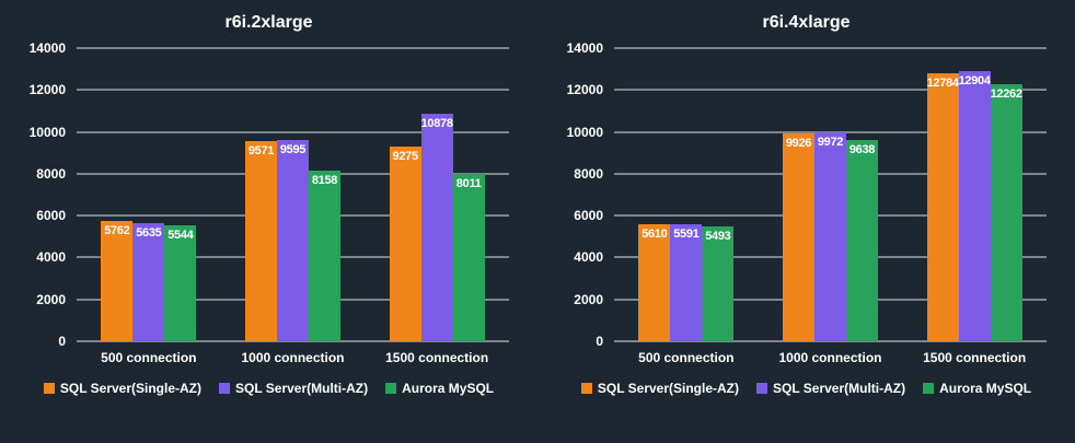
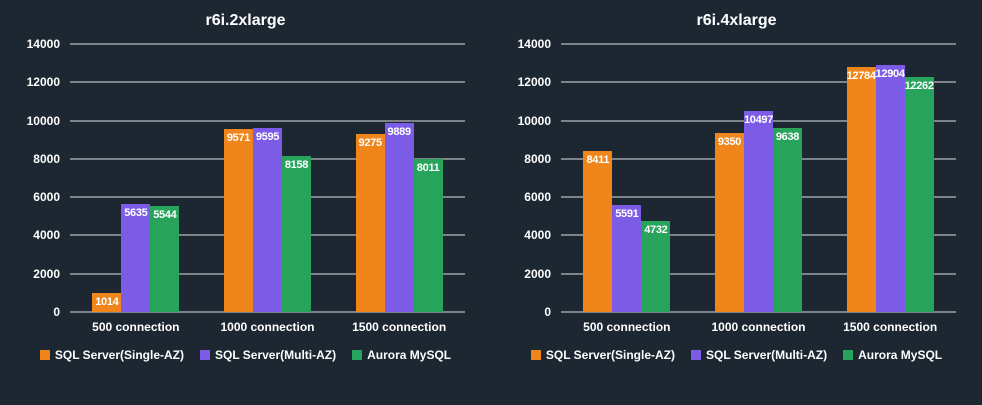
r6i.2xlarge/SQL Server(Single-AZ)/500 connection: 5762 -> 1014
r6i.2xlarge/SQL Server(Multi-AZ)/1500 connection: 10878 -> 9889
r6i.4xlarge/SQL Server(Single-AZ)/500 connection: 5610 -> 8411
r6i.4xlarge/Aurora MySQL/500 connection: 5493 -> 4732
r6i.4xlarge/SQL Server(Single-AZ)/1000 connection: 9926 -> 9350
r6i.4xlarge/SQL Server(Multi-AZ)/1000 connection: 9972 -> 10497
